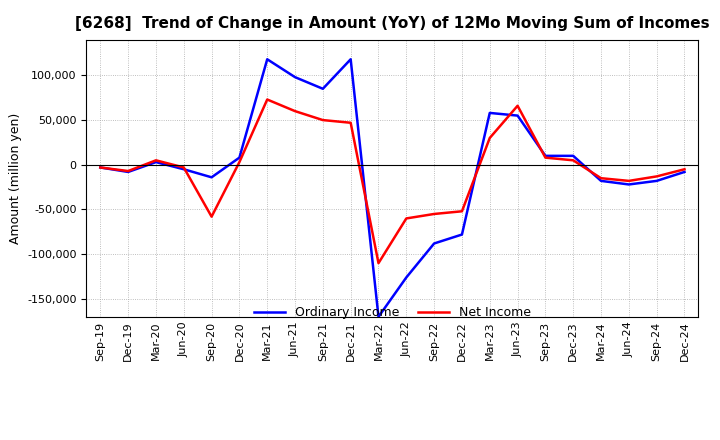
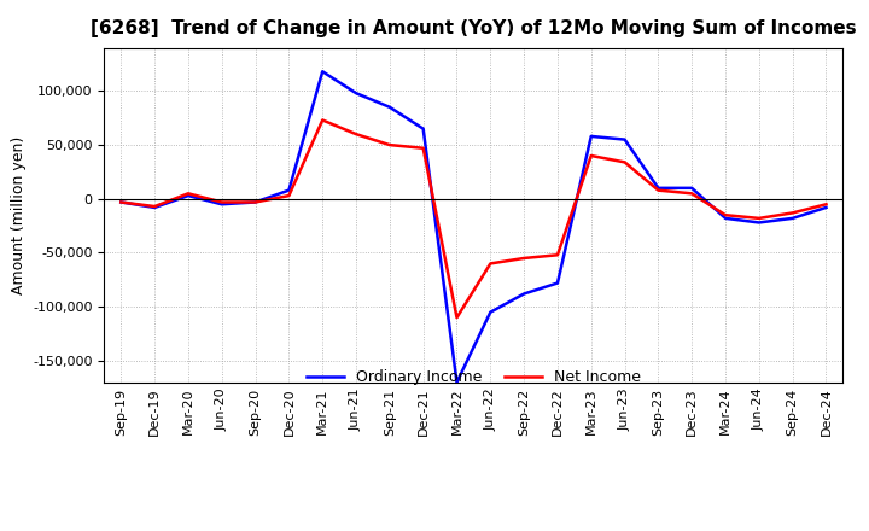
Ordinary Income/Sep-20: -14,000 -> -3,000
Net Income/Sep-20: -58,000 -> -3,000
Ordinary Income/Dec-21: 118,000 -> 65,000
Ordinary Income/Jun-22: -126,000 -> -105,000
Net Income/Mar-23: 30,000 -> 40,000
Net Income/Jun-23: 66,000 -> 34,000
